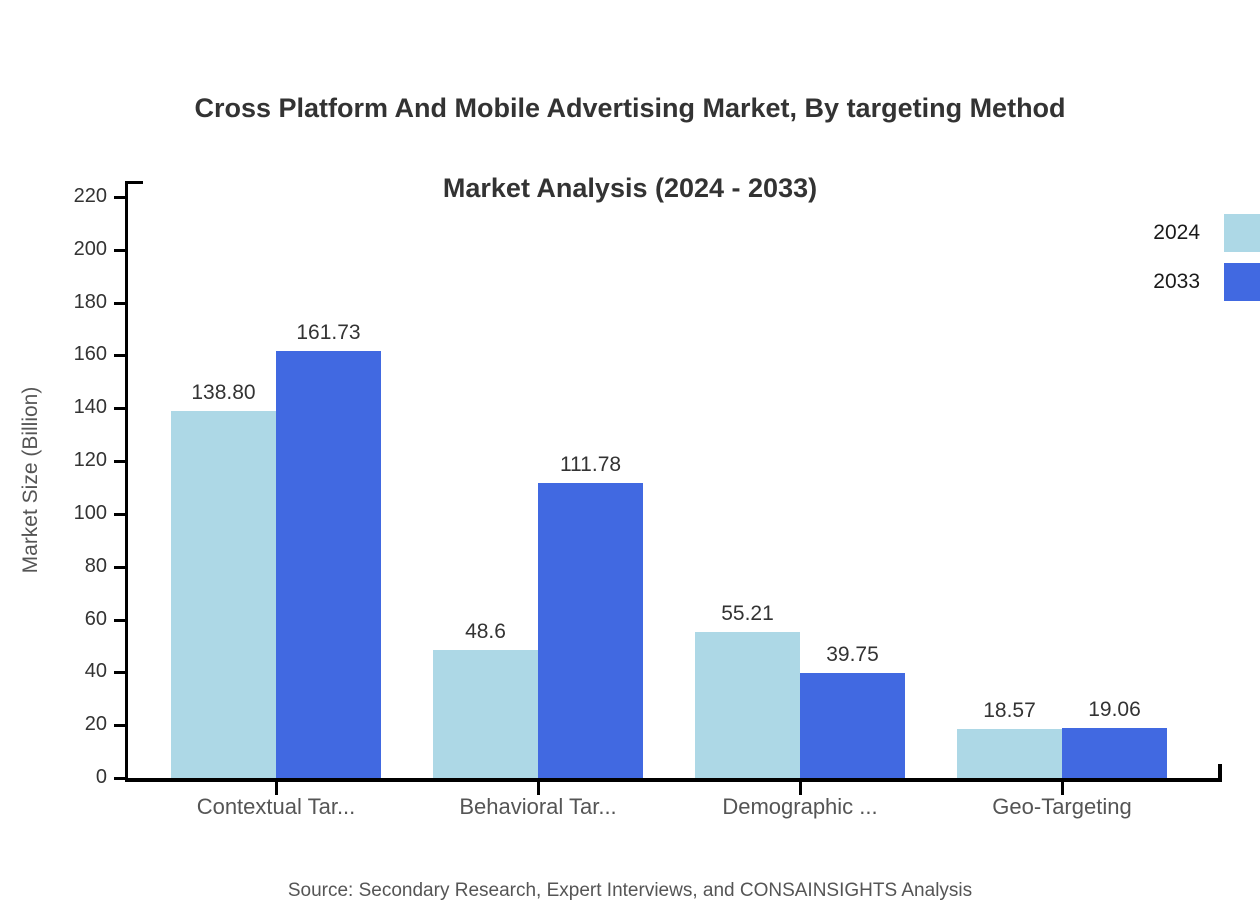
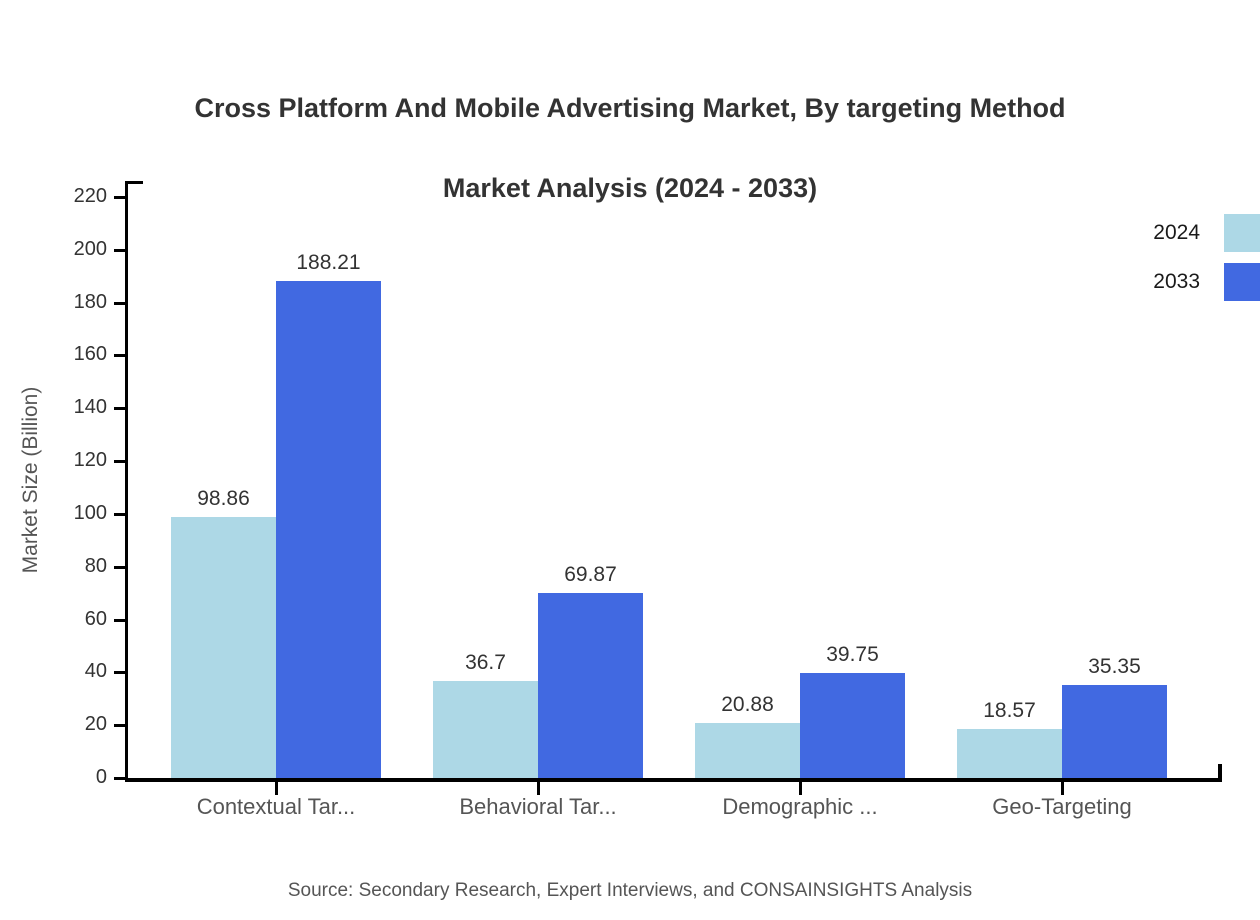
2024/Contextual Tar...: 138.80 -> 98.86
2033/Contextual Tar...: 161.73 -> 188.21
2024/Behavioral Tar...: 48.6 -> 36.7
2033/Behavioral Tar...: 111.78 -> 69.87
2024/Demographic ...: 55.21 -> 20.88
2033/Geo-Targeting: 19.06 -> 35.35
